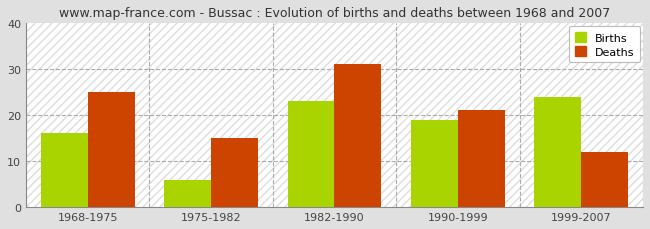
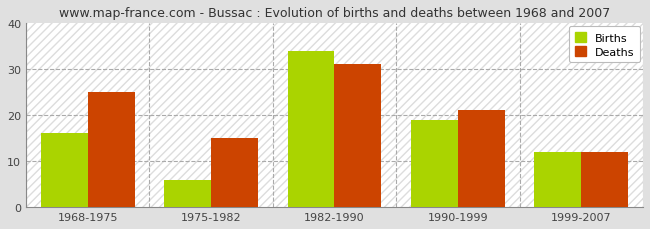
Births/1982-1990: 23 -> 34
Births/1999-2007: 24 -> 12
